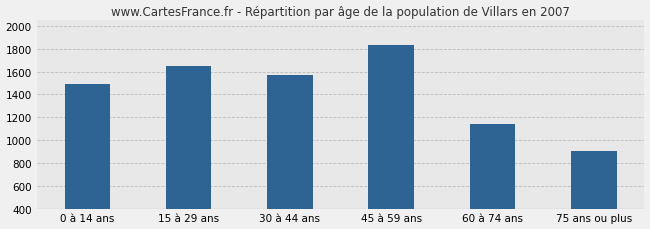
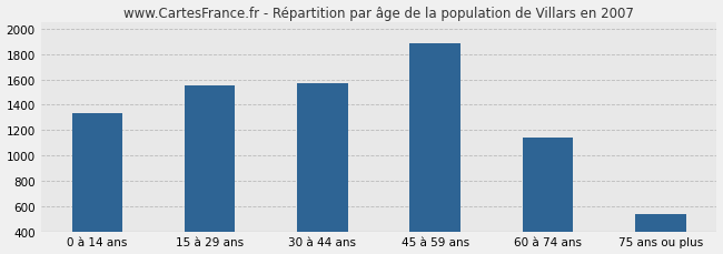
0 à 14 ans: 1490 -> 1340
15 à 29 ans: 1650 -> 1560
45 à 59 ans: 1830 -> 1880
75 ans ou plus: 900 -> 540
